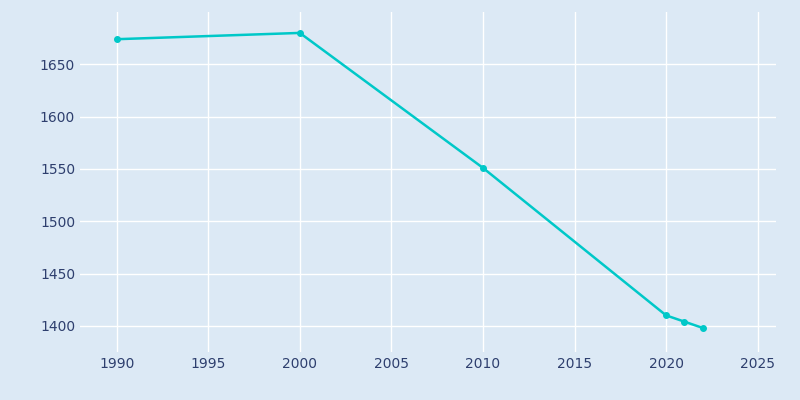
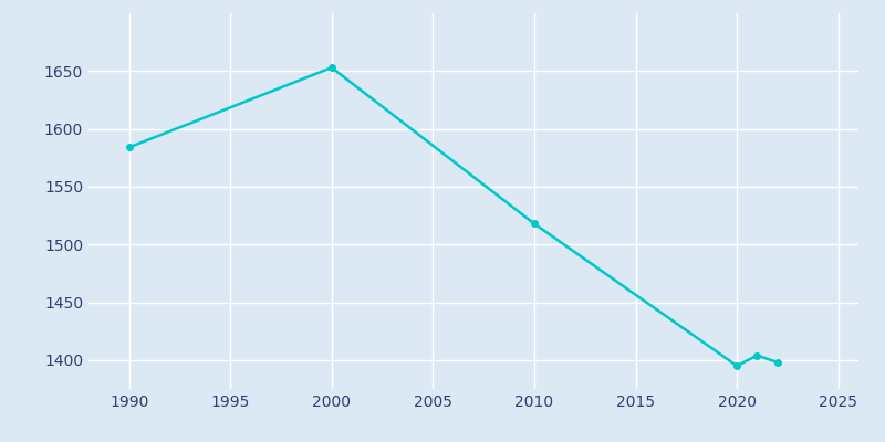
1990: 1674 -> 1584
2000: 1680 -> 1653
2010: 1551 -> 1518
2020: 1410 -> 1395
